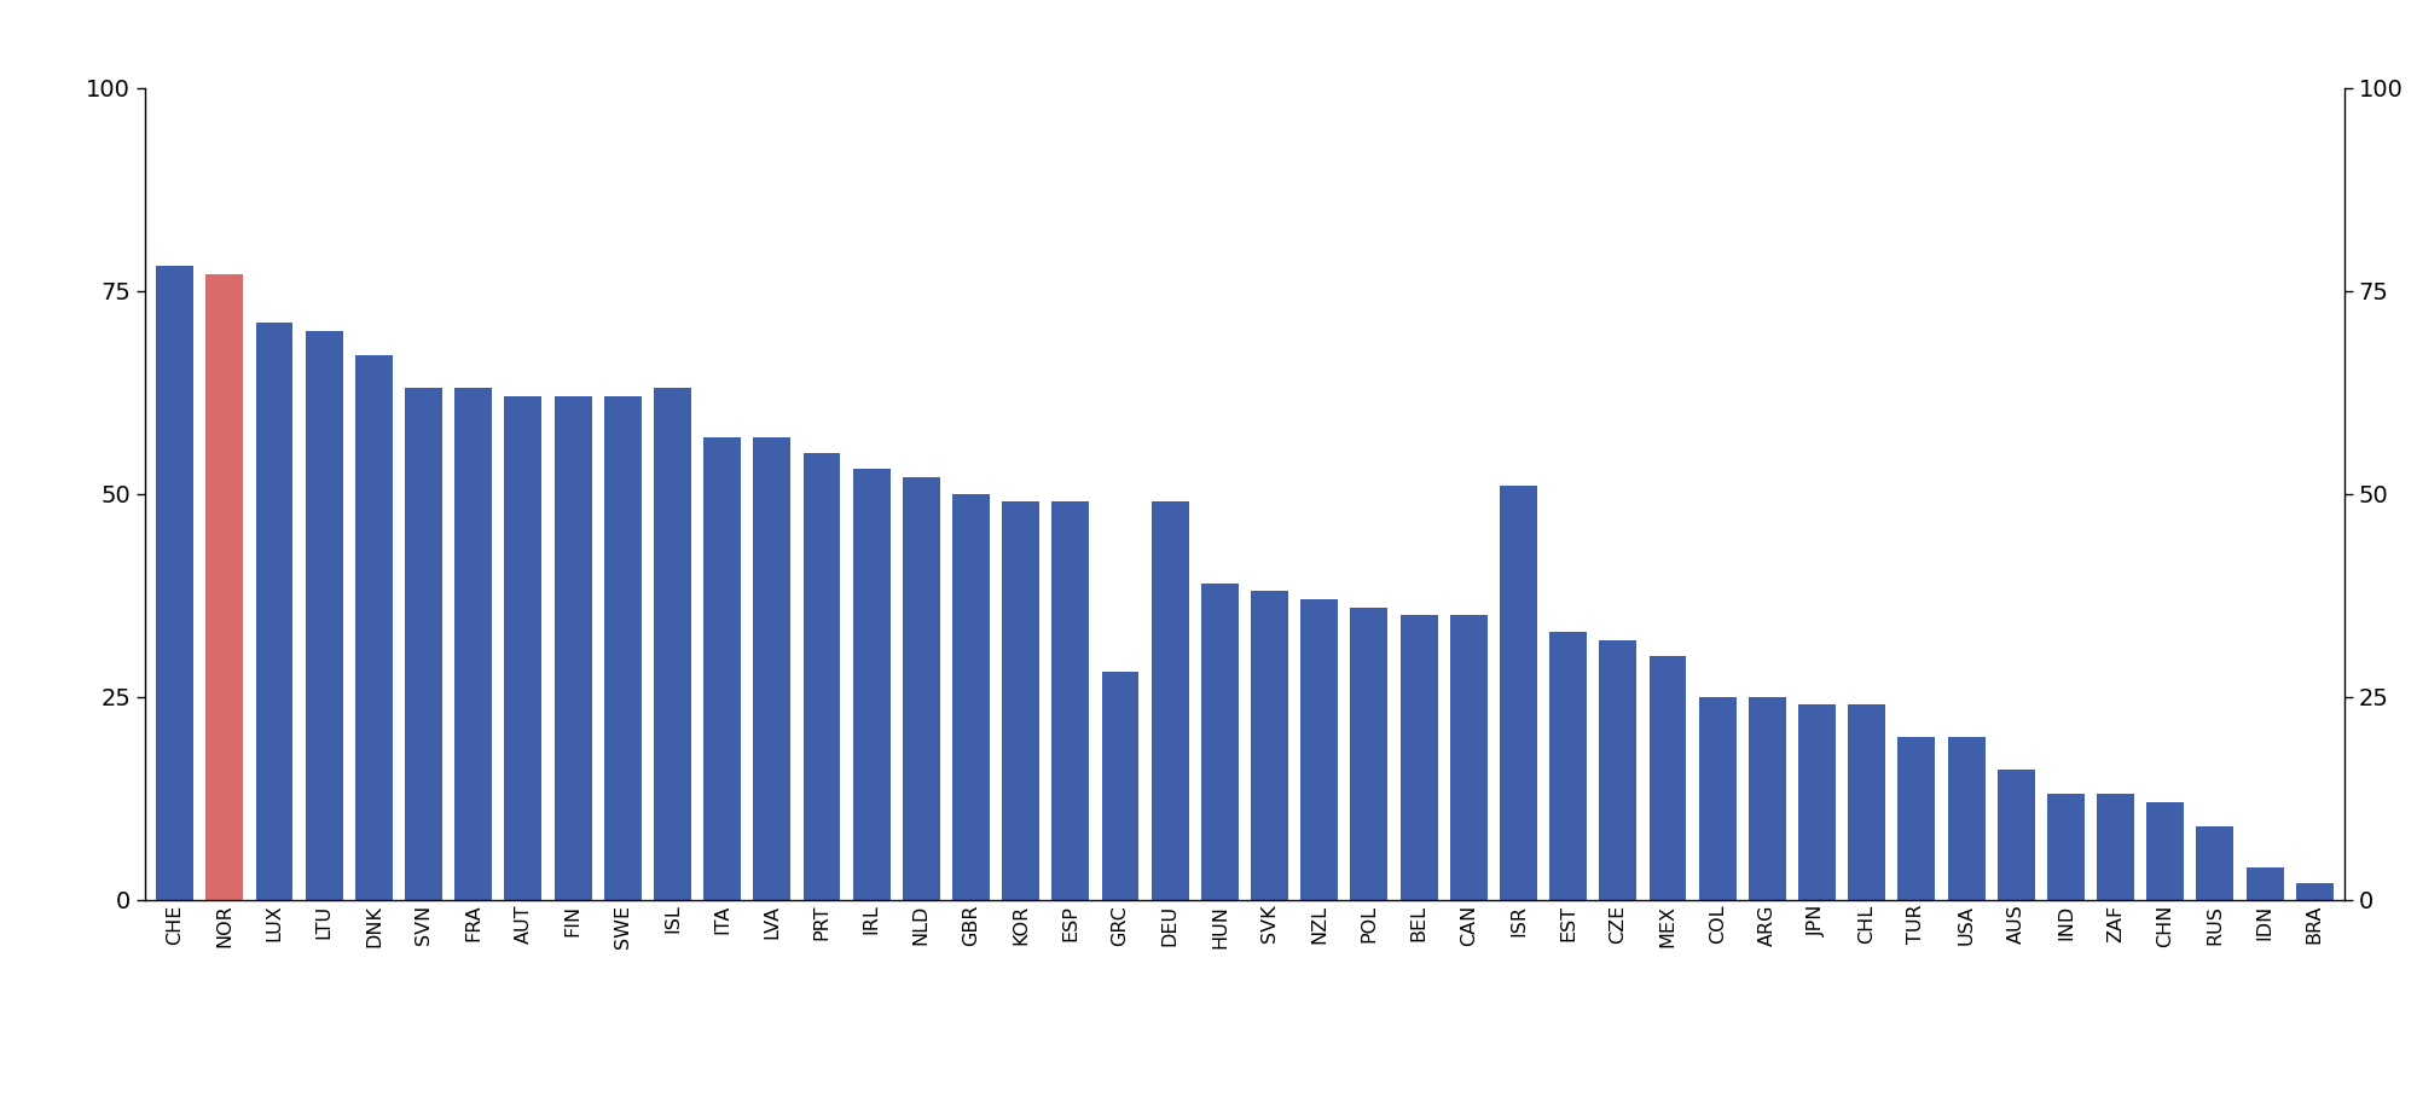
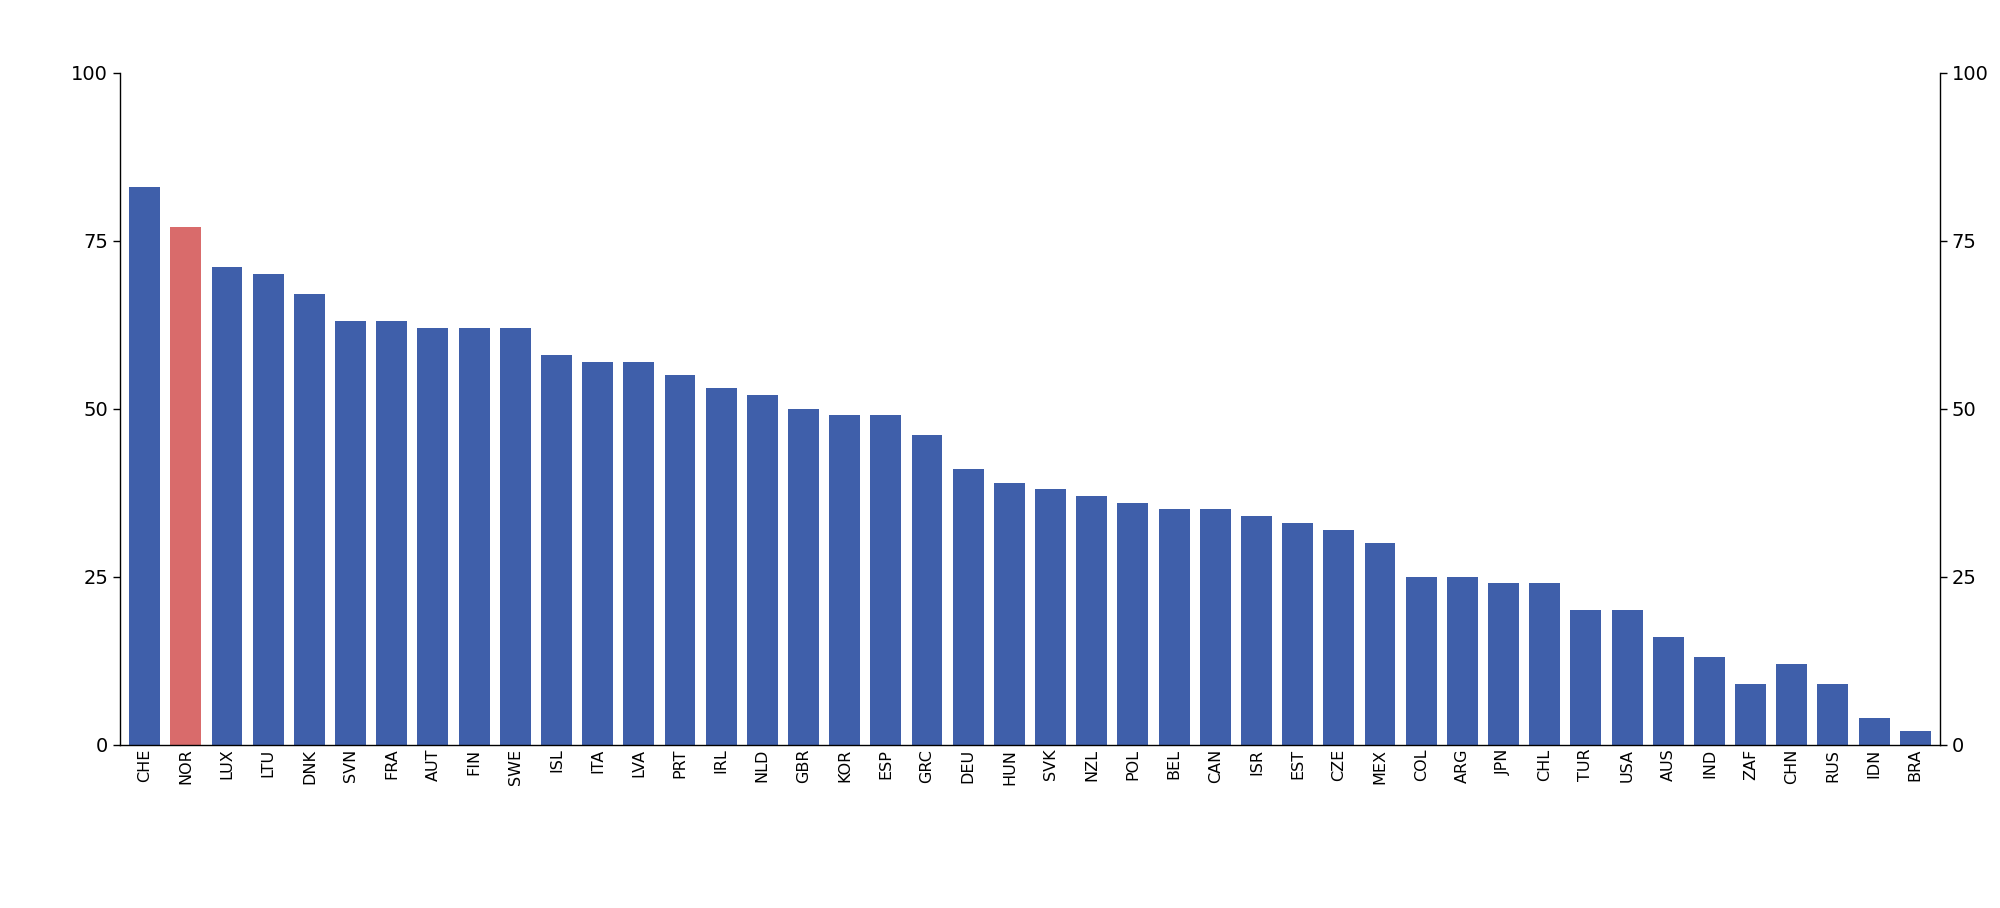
CHE: 78 -> 83
ISL: 63 -> 58
GRC: 28 -> 46
DEU: 49 -> 41
ISR: 51 -> 34
ZAF: 13 -> 9
